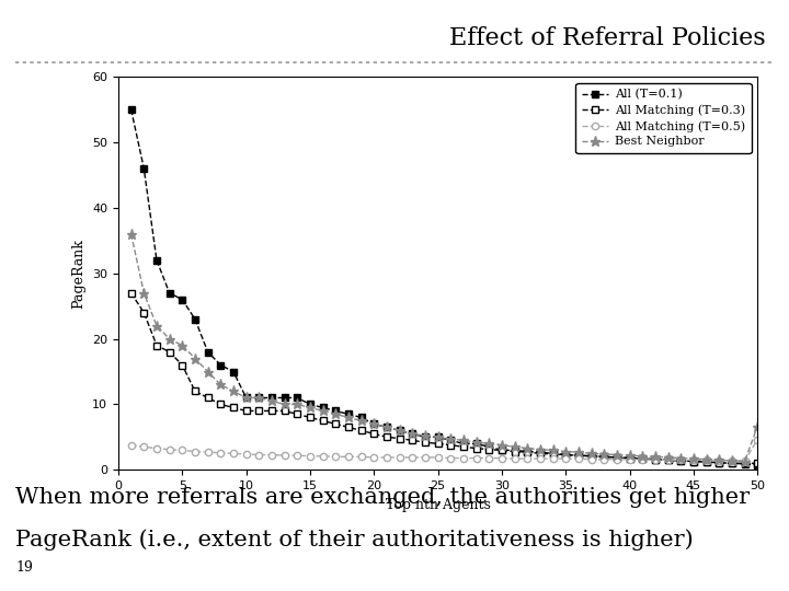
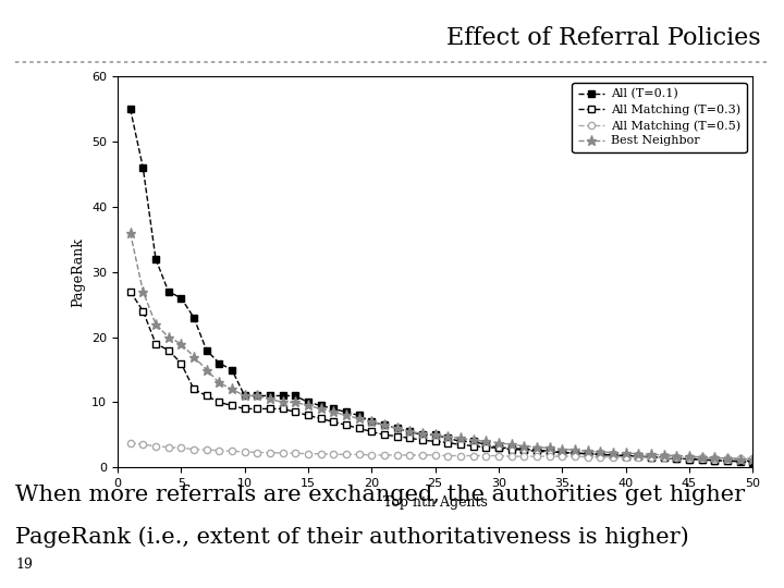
All Matching (T=0.5)/50: 4.6 -> 1.4
Best Neighbor/50: 6.6 -> 1.2
